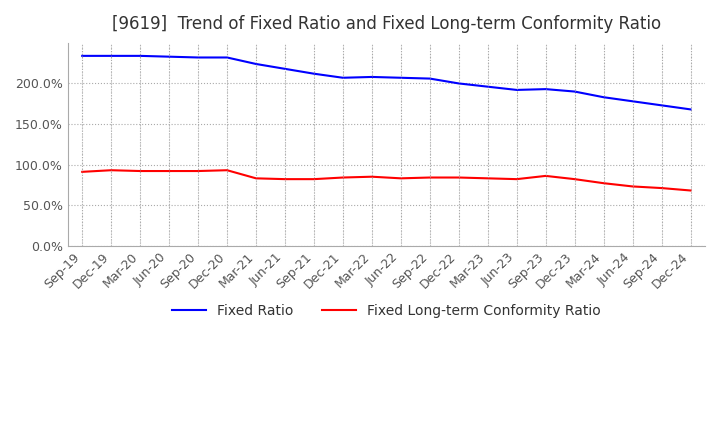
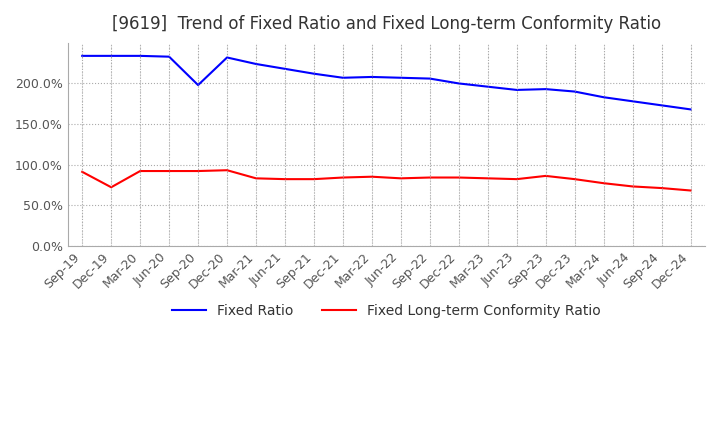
Fixed Long-term Conformity Ratio/Dec-19: 93% -> 72%
Fixed Ratio/Sep-20: 232% -> 198%
